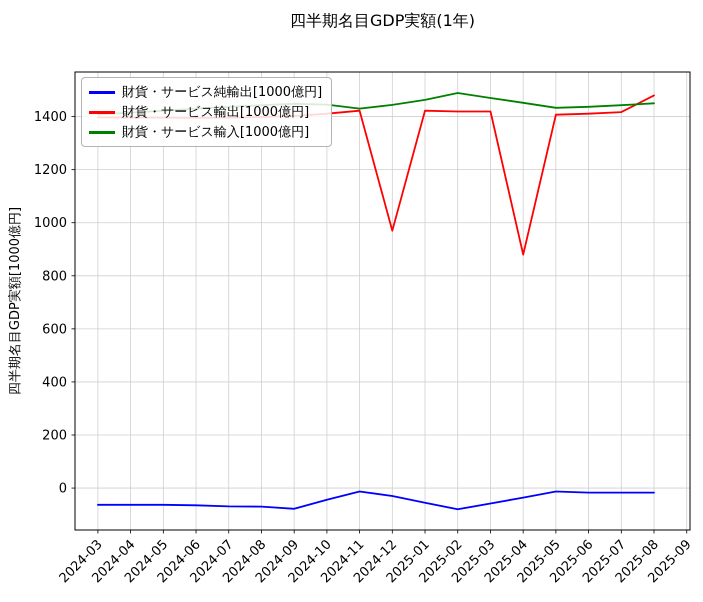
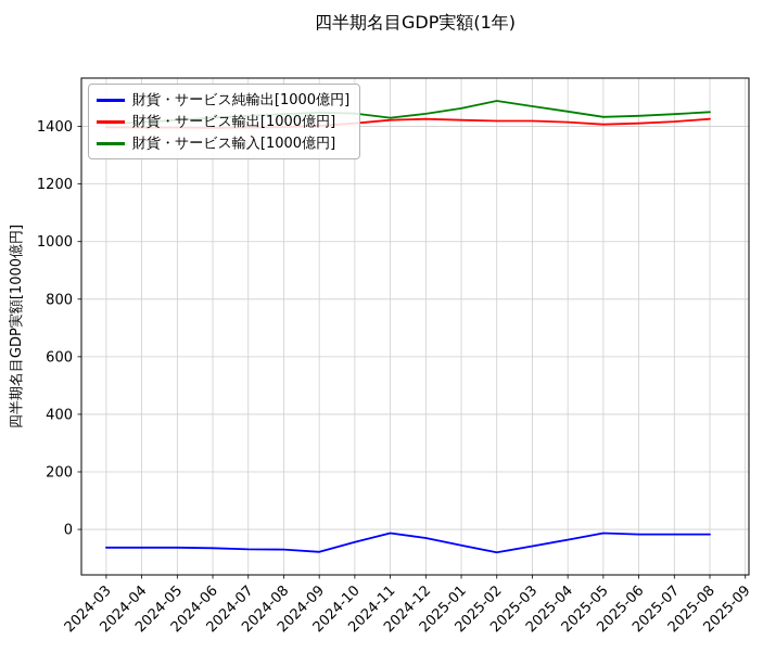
財貨・サービス輸出[1000億円]/2024-12: 970 -> 1430
財貨・サービス輸出[1000億円]/2025-04: 880 -> 1420
財貨・サービス輸出[1000億円]/2025-08: 1480 -> 1430
